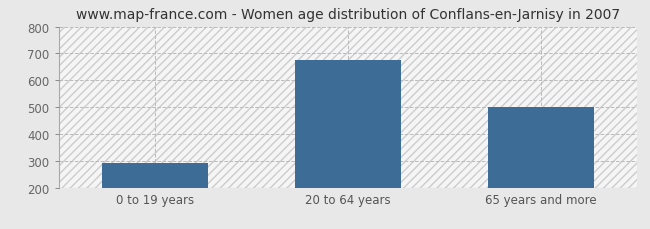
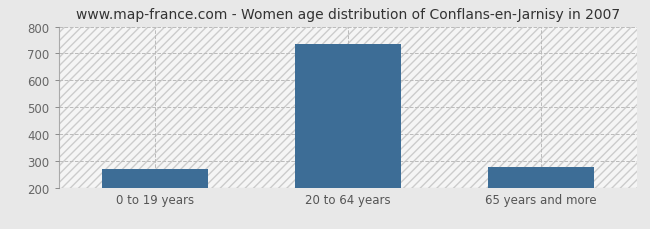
0 to 19 years: 290 -> 268
20 to 64 years: 675 -> 737
65 years and more: 500 -> 277
